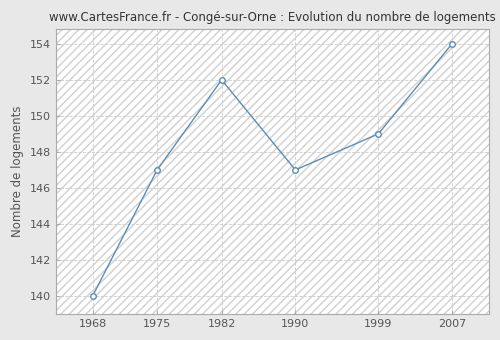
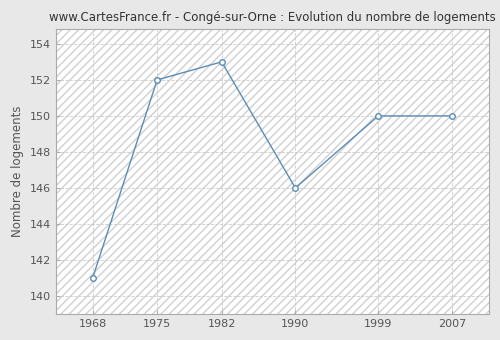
1968: 140 -> 141
1975: 147 -> 152
1982: 152 -> 153
1990: 147 -> 146
1999: 149 -> 150
2007: 154 -> 150
